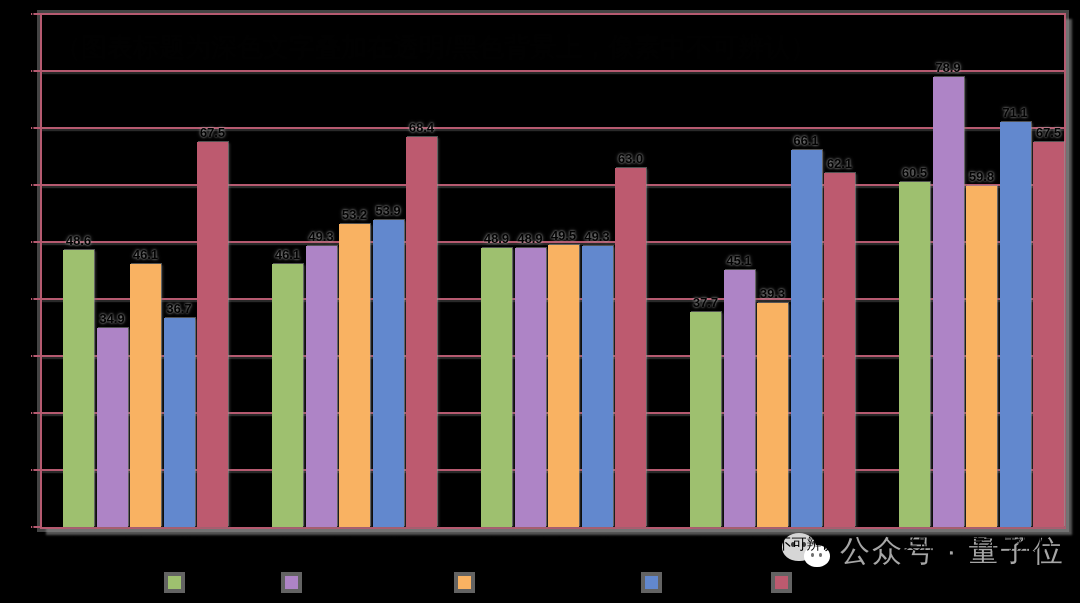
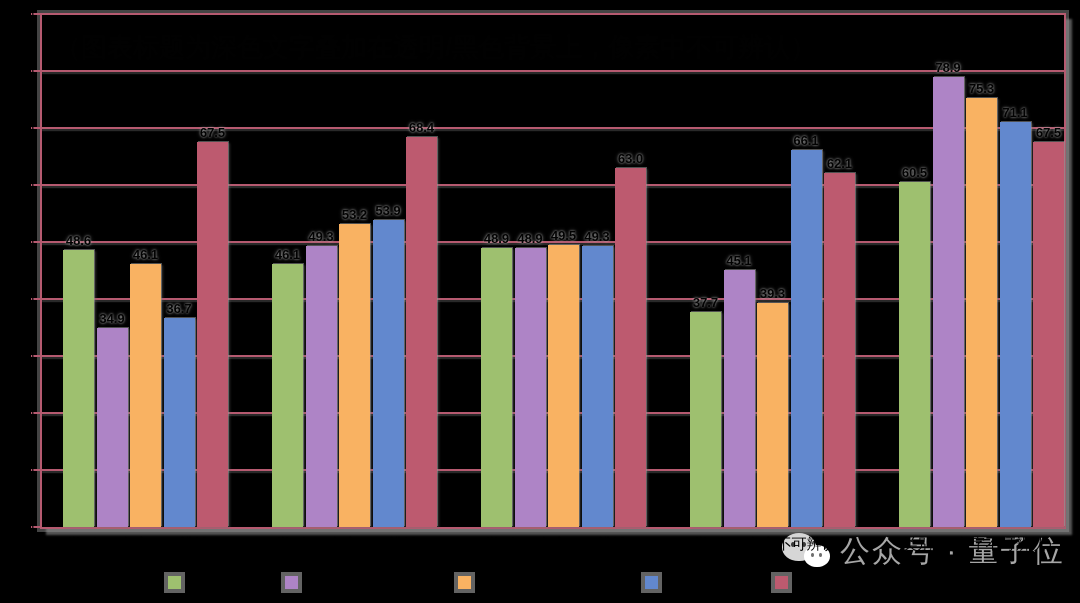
系列3（橙色，图例文字不可辨认）/类别5（文字不可辨认）: 59.8 -> 75.3
